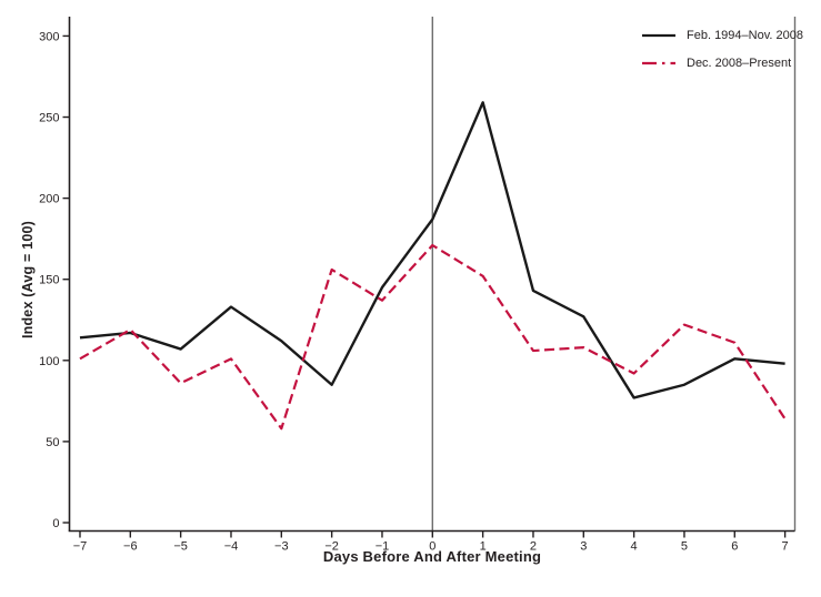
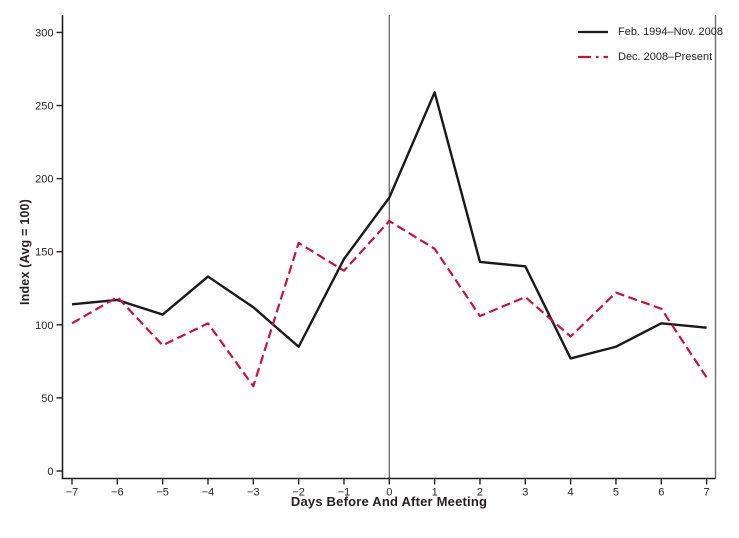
Feb. 1994–Nov. 2008/3: 127 -> 140
Dec. 2008–Present/3: 108 -> 119
